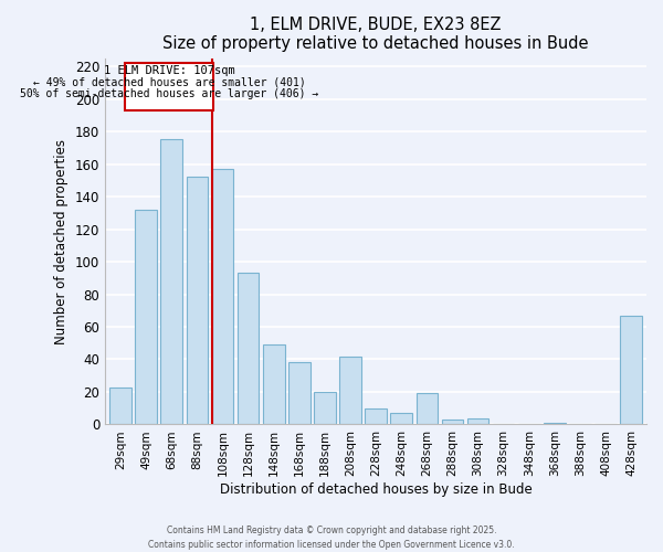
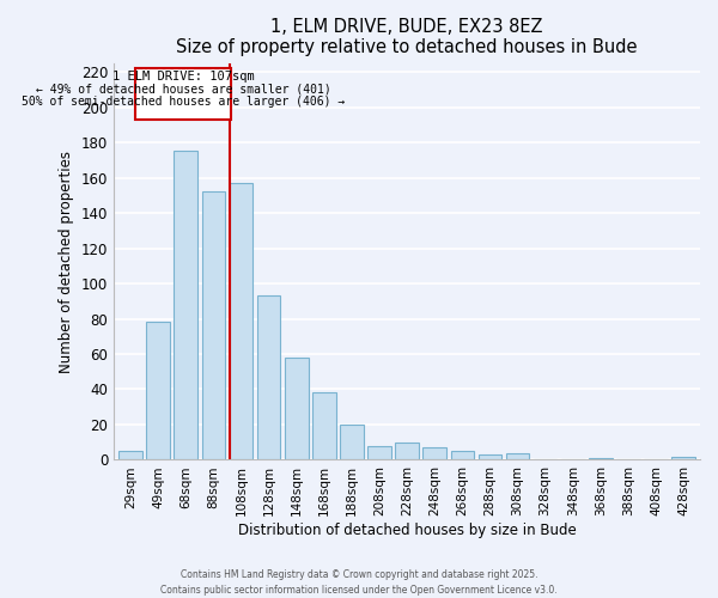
29sqm: 23 -> 5
49sqm: 132 -> 78
148sqm: 49 -> 58
208sqm: 42 -> 8
268sqm: 19 -> 5
428sqm: 67 -> 2
